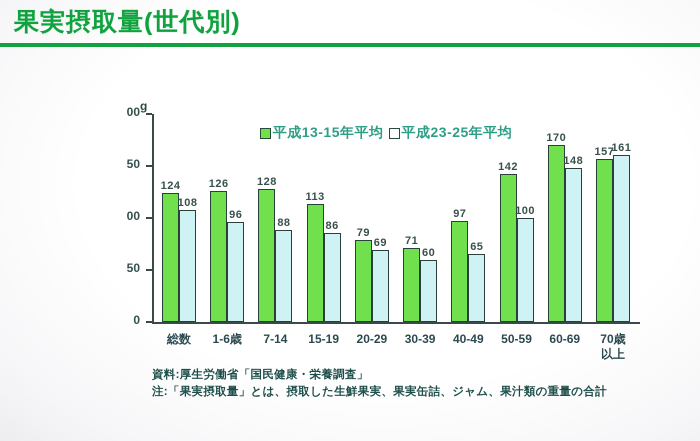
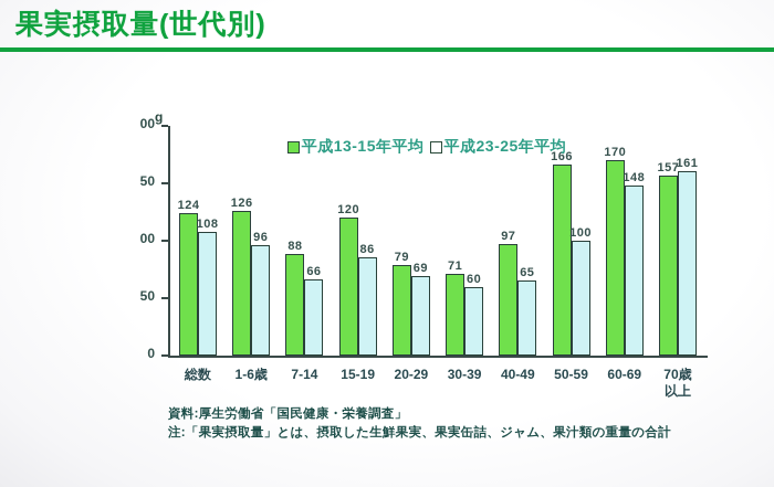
平成13-15年平均/7-14: 128 -> 88
平成23-25年平均/7-14: 88 -> 66
平成13-15年平均/15-19: 113 -> 120
平成13-15年平均/50-59: 142 -> 166
